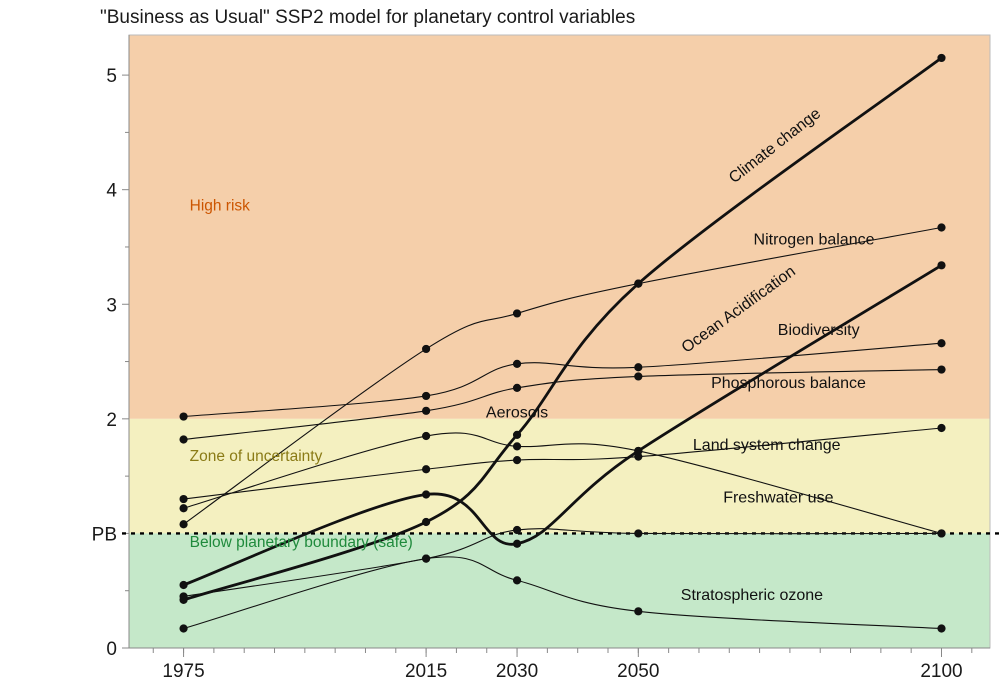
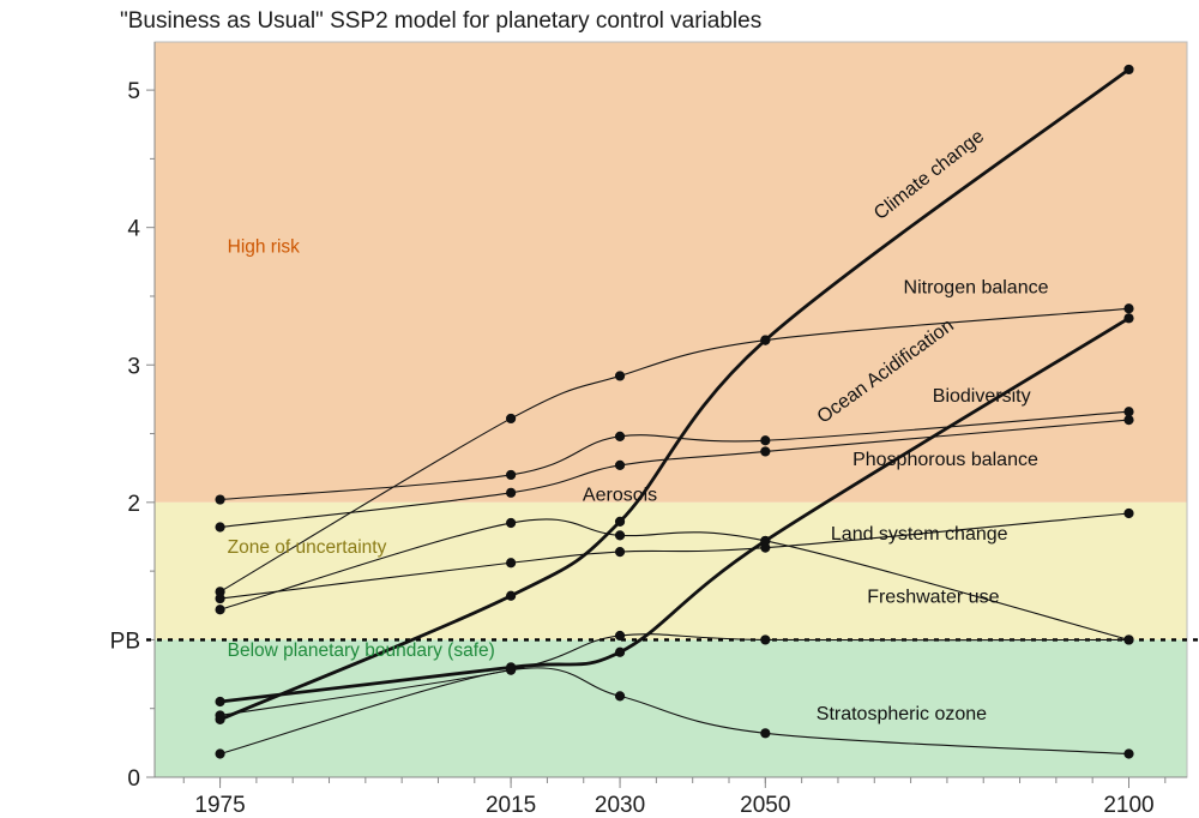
Nitrogen balance/1975: 1.08 -> 1.35
Climate change/2015: 1.10 -> 1.32
Ocean Acidification/2015: 1.34 -> 0.80
Nitrogen balance/2100: 3.67 -> 3.41
Phosphorous balance/2100: 2.43 -> 2.60
